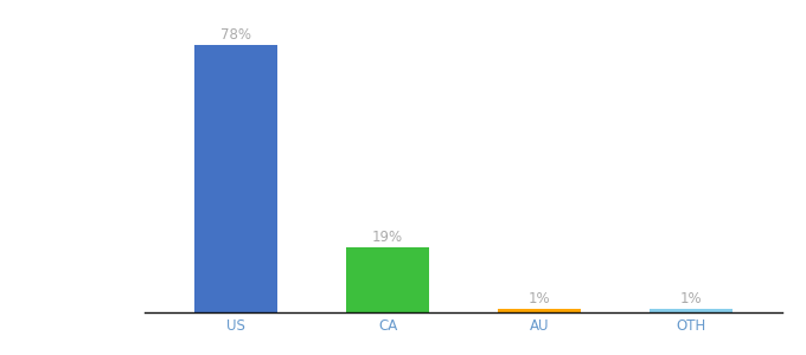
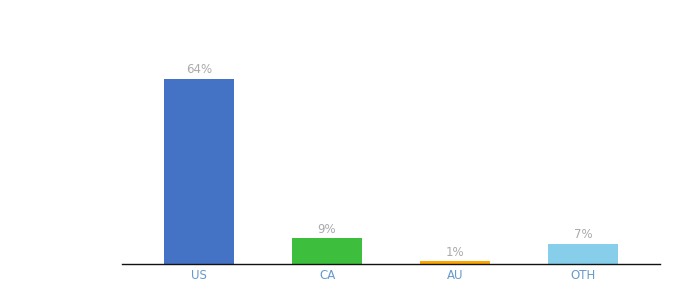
US: 78% -> 64%
CA: 19% -> 9%
OTH: 1% -> 7%
